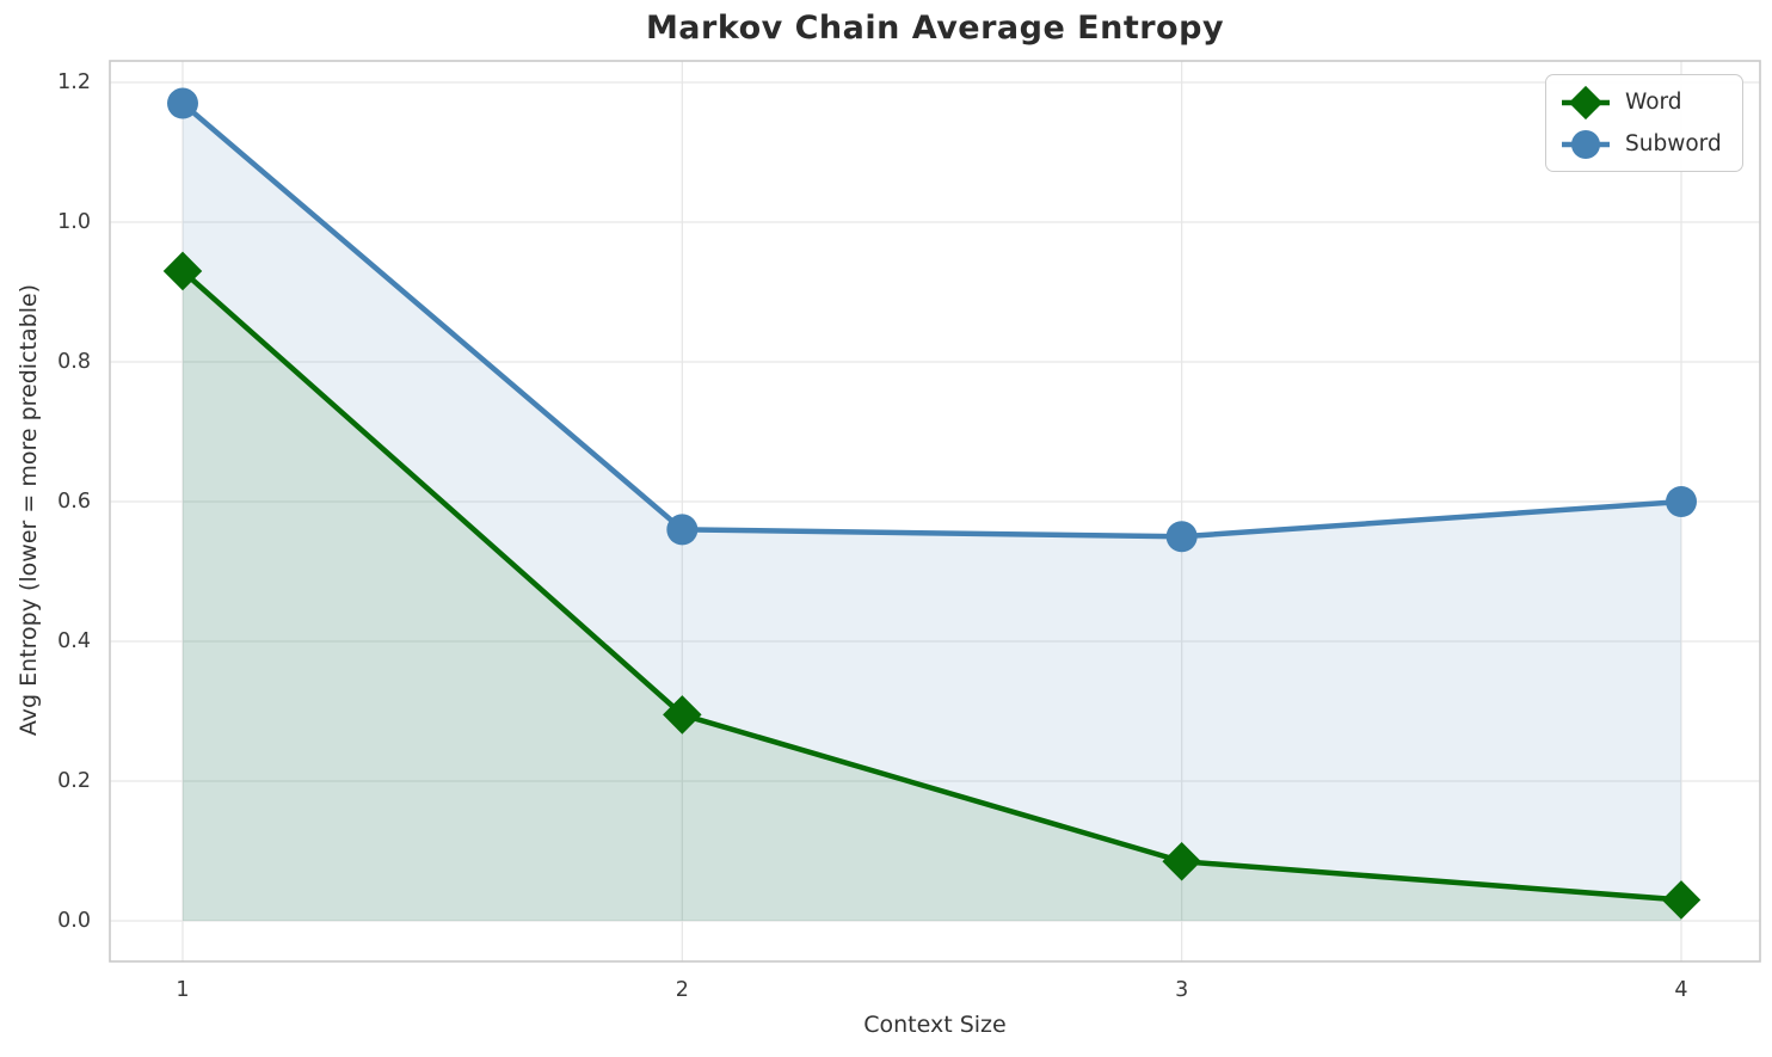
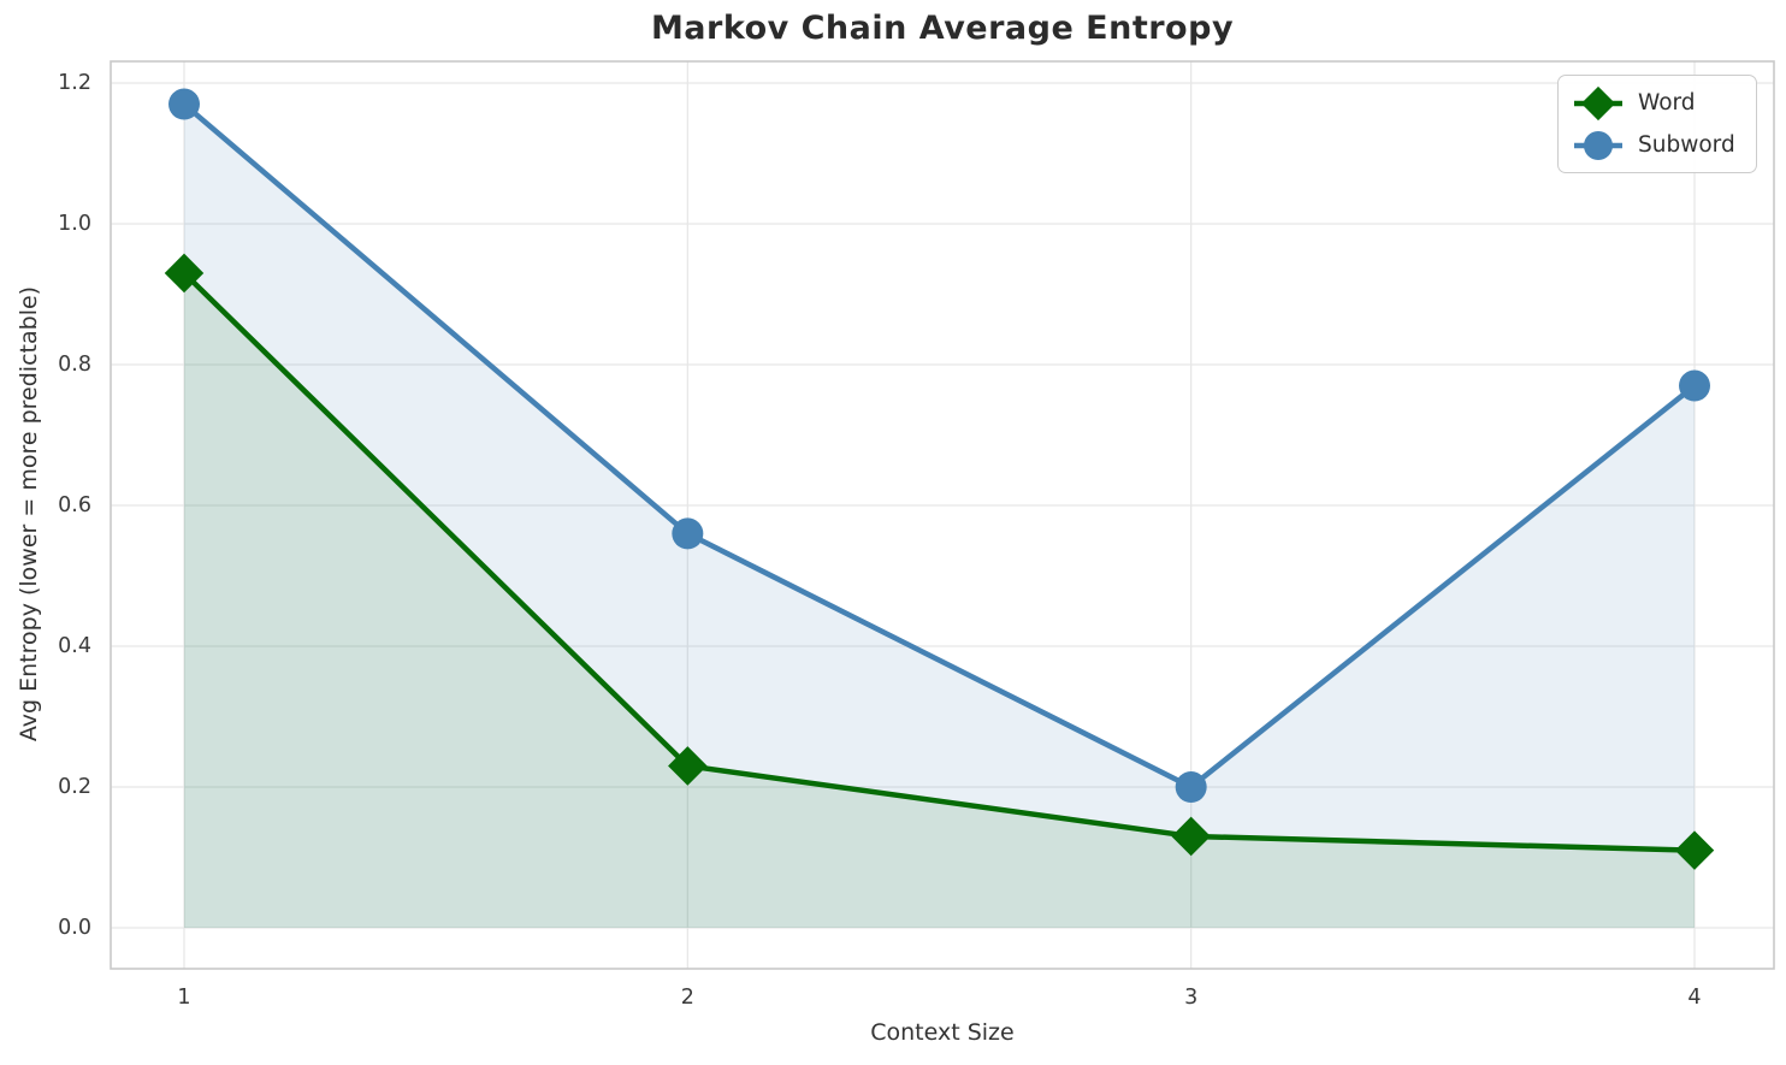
Word/2: 0.29 -> 0.23
Word/3: 0.09 -> 0.13
Subword/3: 0.55 -> 0.20
Word/4: 0.03 -> 0.11
Subword/4: 0.60 -> 0.77
